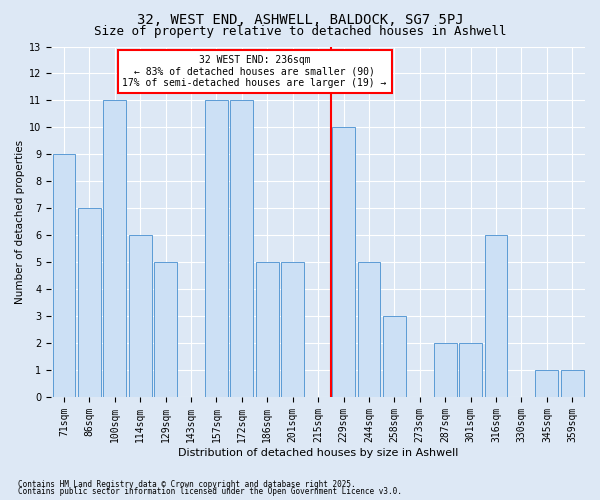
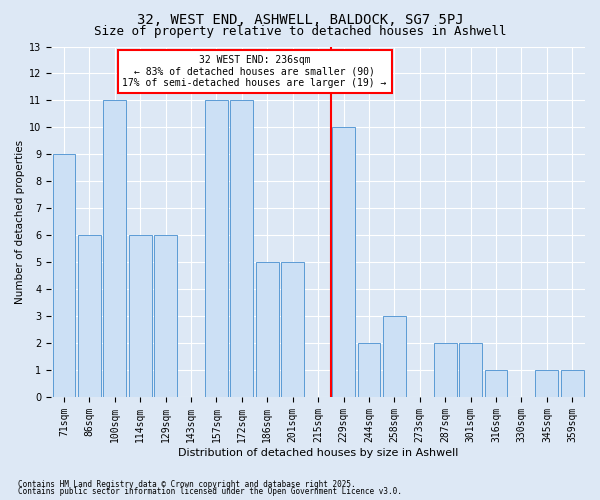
86sqm: 7 -> 6
129sqm: 5 -> 6
244sqm: 5 -> 2
316sqm: 6 -> 1
